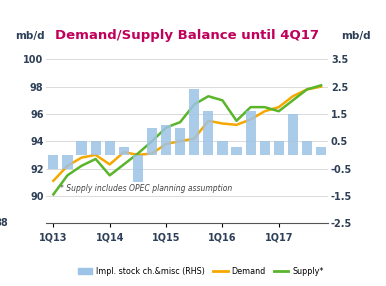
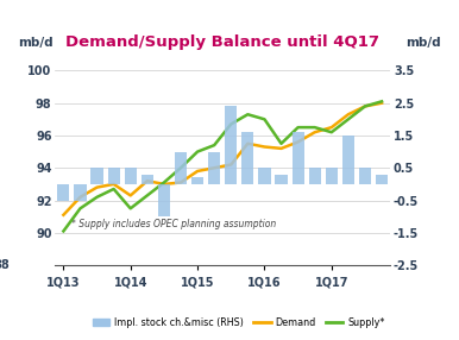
Impl. stock ch.&misc (RHS)/1Q15: 1.1 -> 0.2
